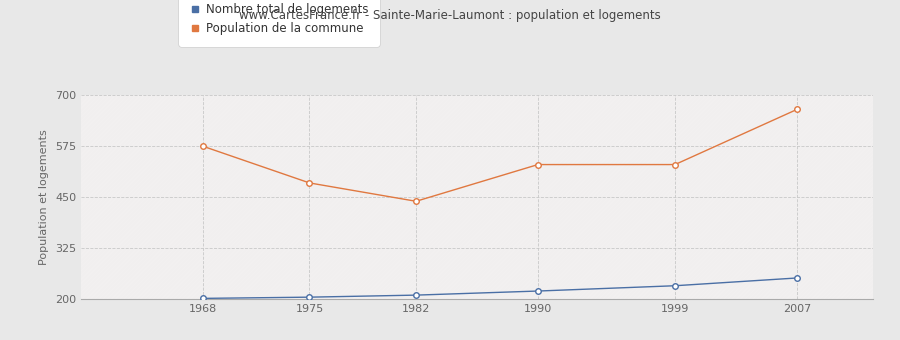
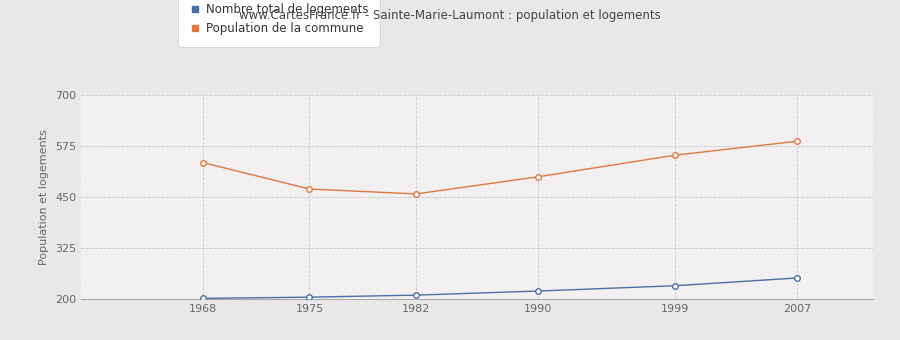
Population de la commune/1968: 575 -> 535
Population de la commune/1975: 485 -> 470
Population de la commune/1982: 440 -> 458
Population de la commune/1990: 530 -> 500
Population de la commune/1999: 530 -> 553
Population de la commune/2007: 665 -> 587
